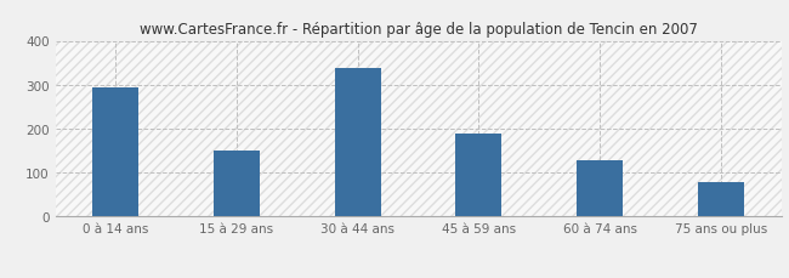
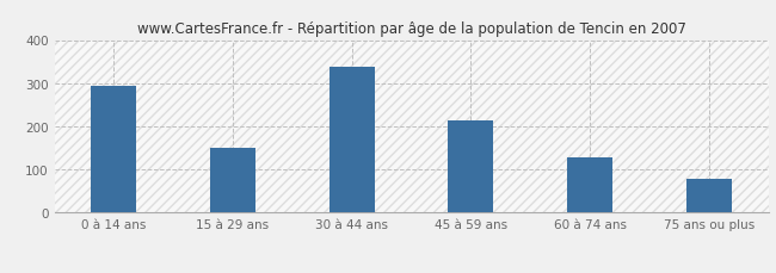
45 à 59 ans: 190 -> 215
